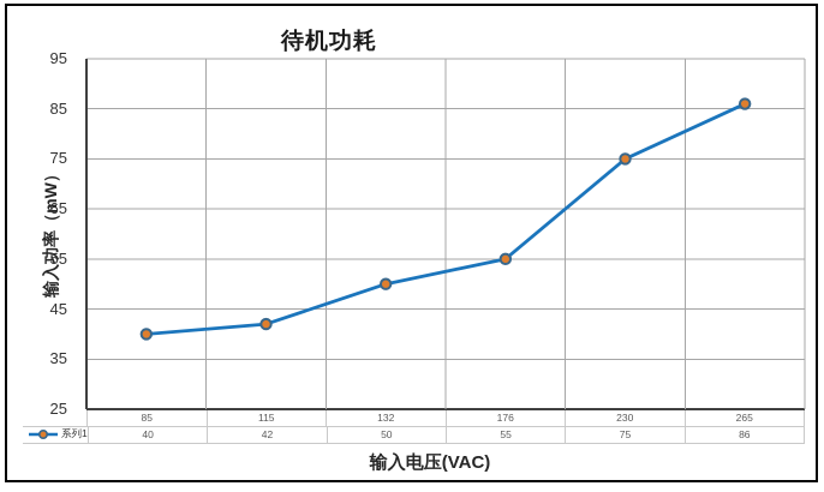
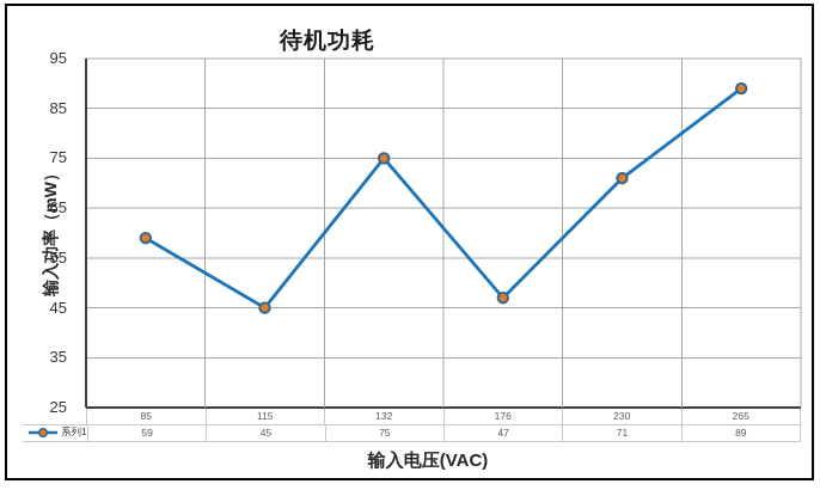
85: 40 -> 59
115: 42 -> 45
132: 50 -> 75
176: 55 -> 47
230: 75 -> 71
265: 86 -> 89
